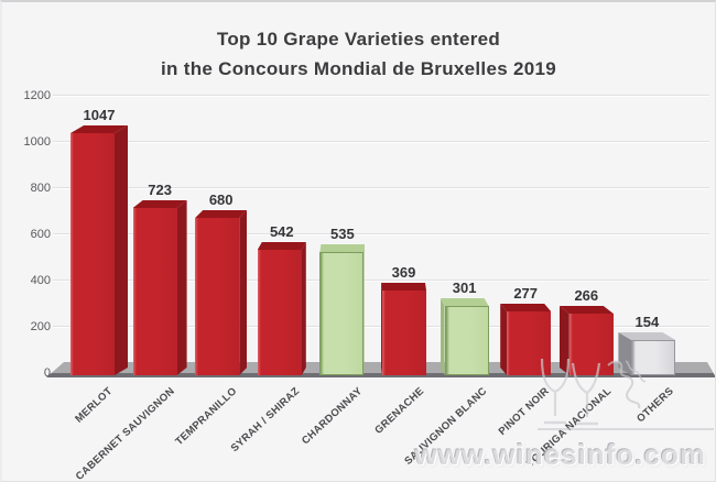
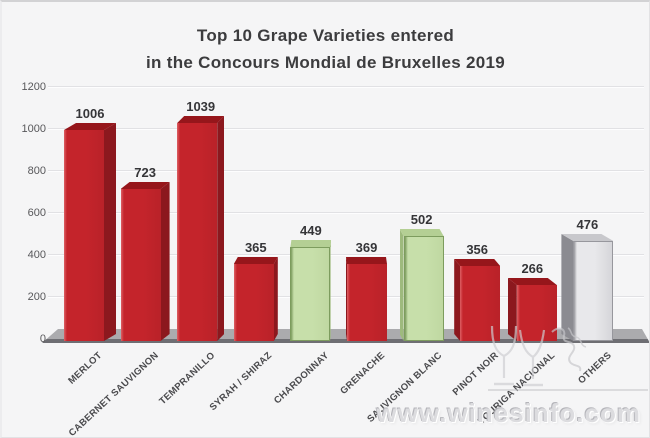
MERLOT: 1047 -> 1006
TEMPRANILLO: 680 -> 1039
SYRAH / SHIRAZ: 542 -> 365
CHARDONNAY: 535 -> 449
SAUVIGNON BLANC: 301 -> 502
PINOT NOIR: 277 -> 356
OTHERS: 154 -> 476
